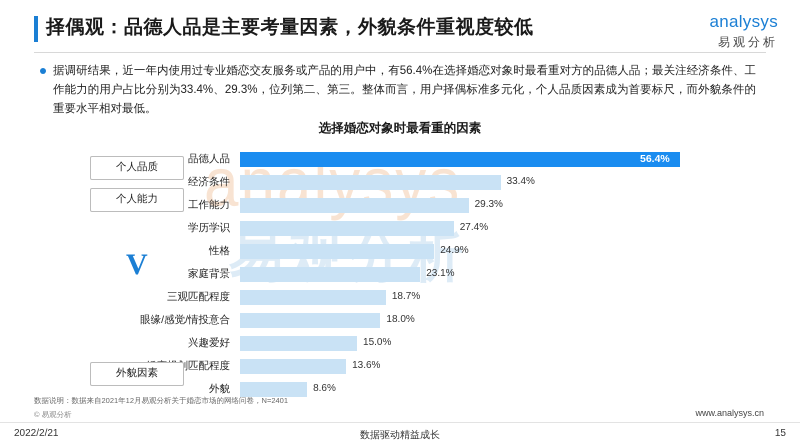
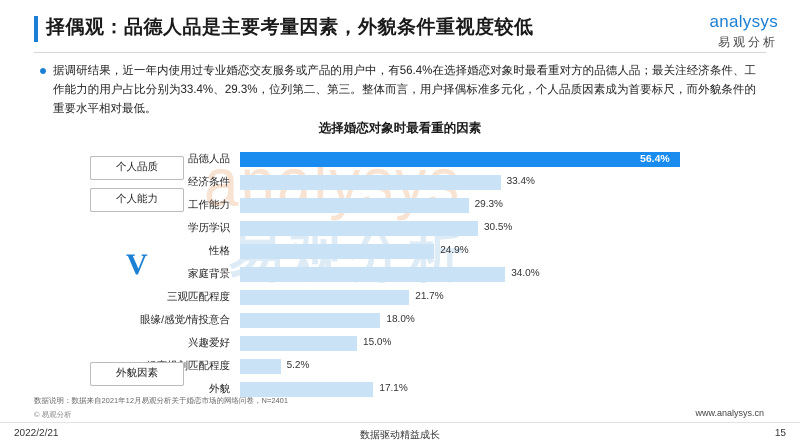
学历学识: 27.4% -> 30.5%
家庭背景: 23.1% -> 34.0%
三观匹配程度: 18.7% -> 21.7%
婚恋规划匹配程度: 13.6% -> 5.2%
外貌: 8.6% -> 17.1%
